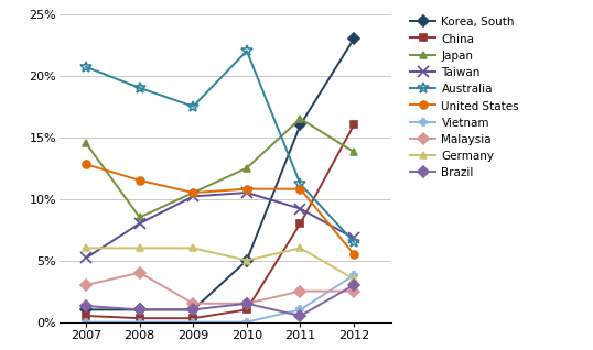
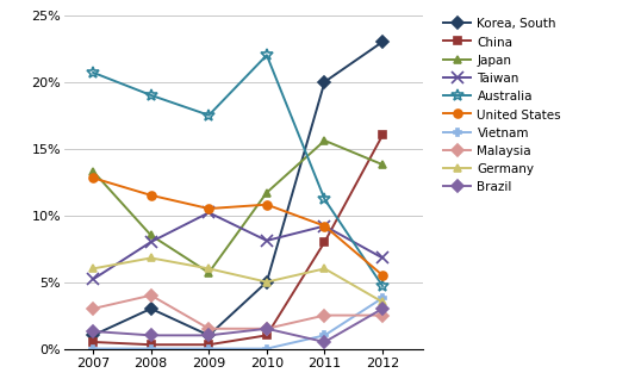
Japan/2007: 14.5% -> 13.3%
Korea, South/2008: 1% -> 3%
Germany/2008: 6.0% -> 6.8%
Japan/2009: 10.5% -> 5.7%
Japan/2010: 12.5% -> 11.7%
Taiwan/2010: 10.5% -> 8.1%
Korea, South/2011: 16% -> 20%
Japan/2011: 16.5% -> 15.6%
United States/2011: 10.8% -> 9.2%
Australia/2012: 6.5% -> 4.7%
